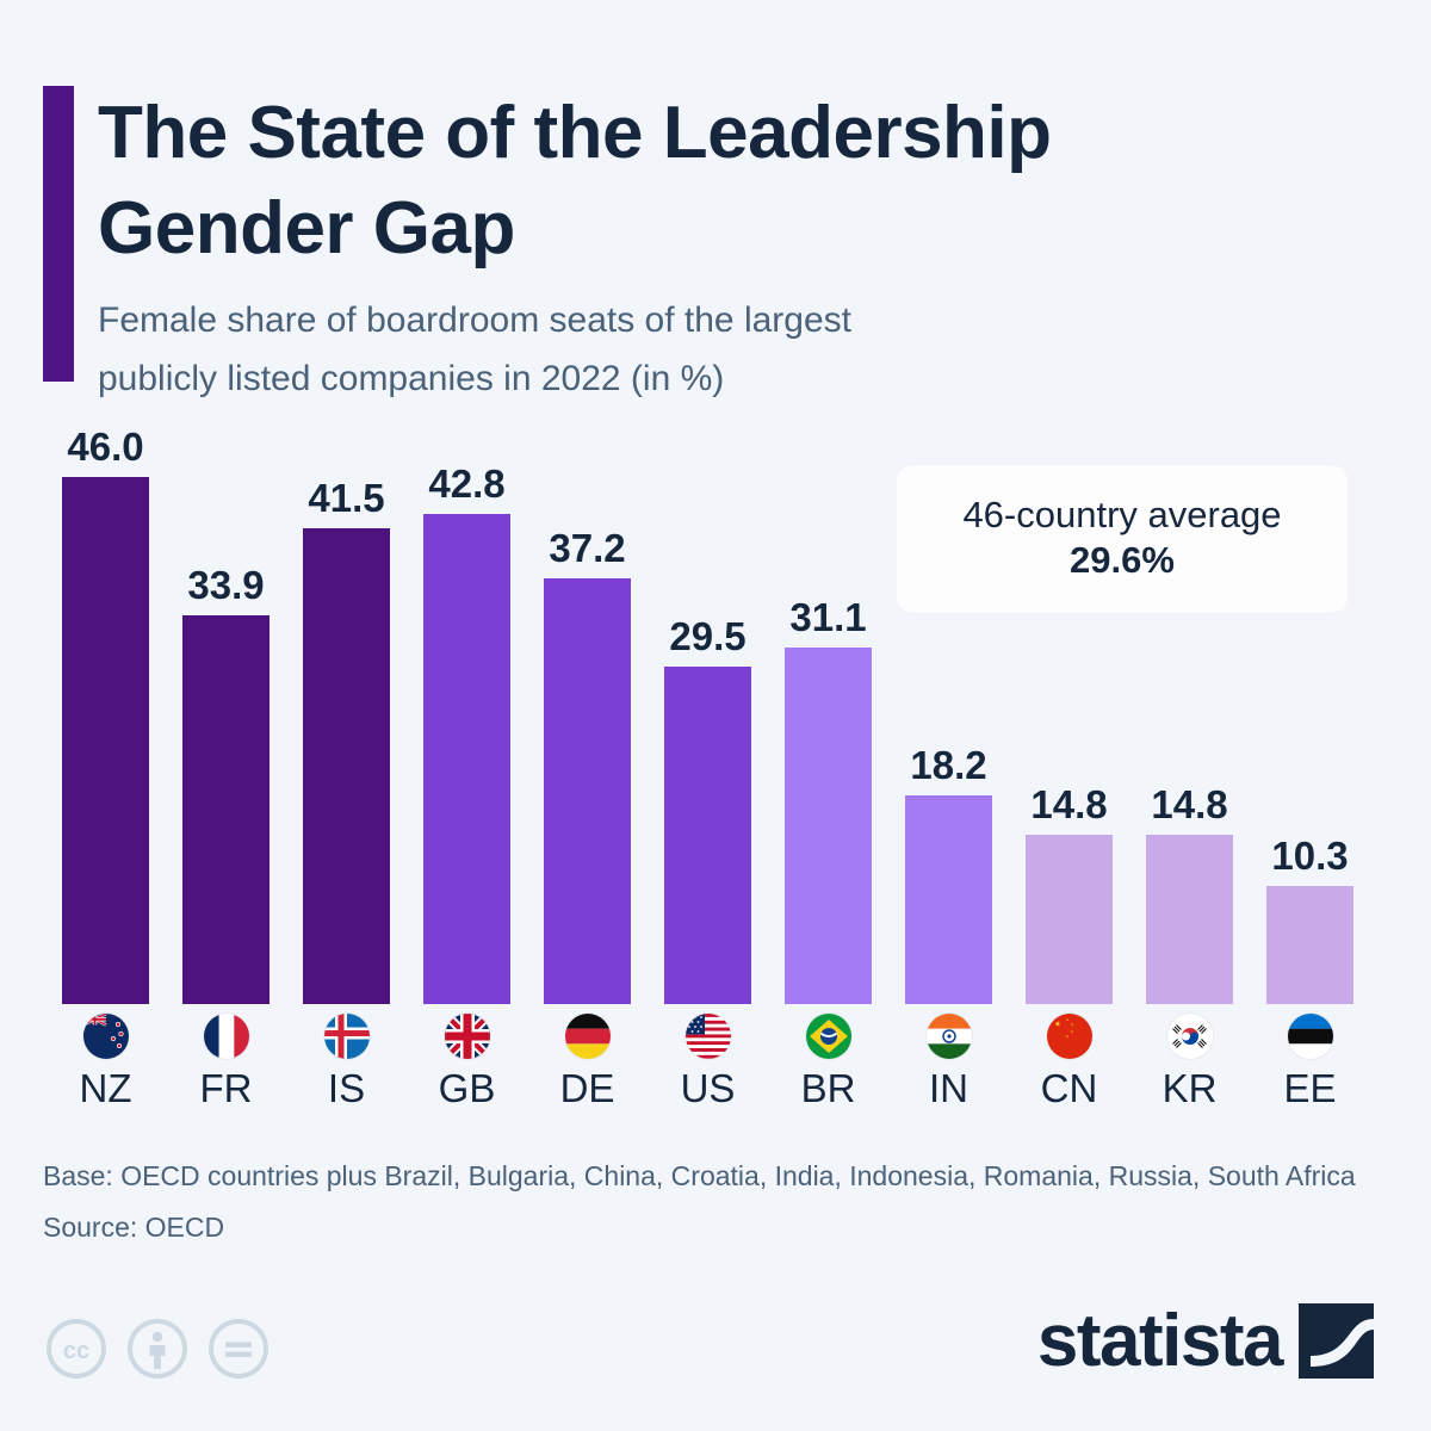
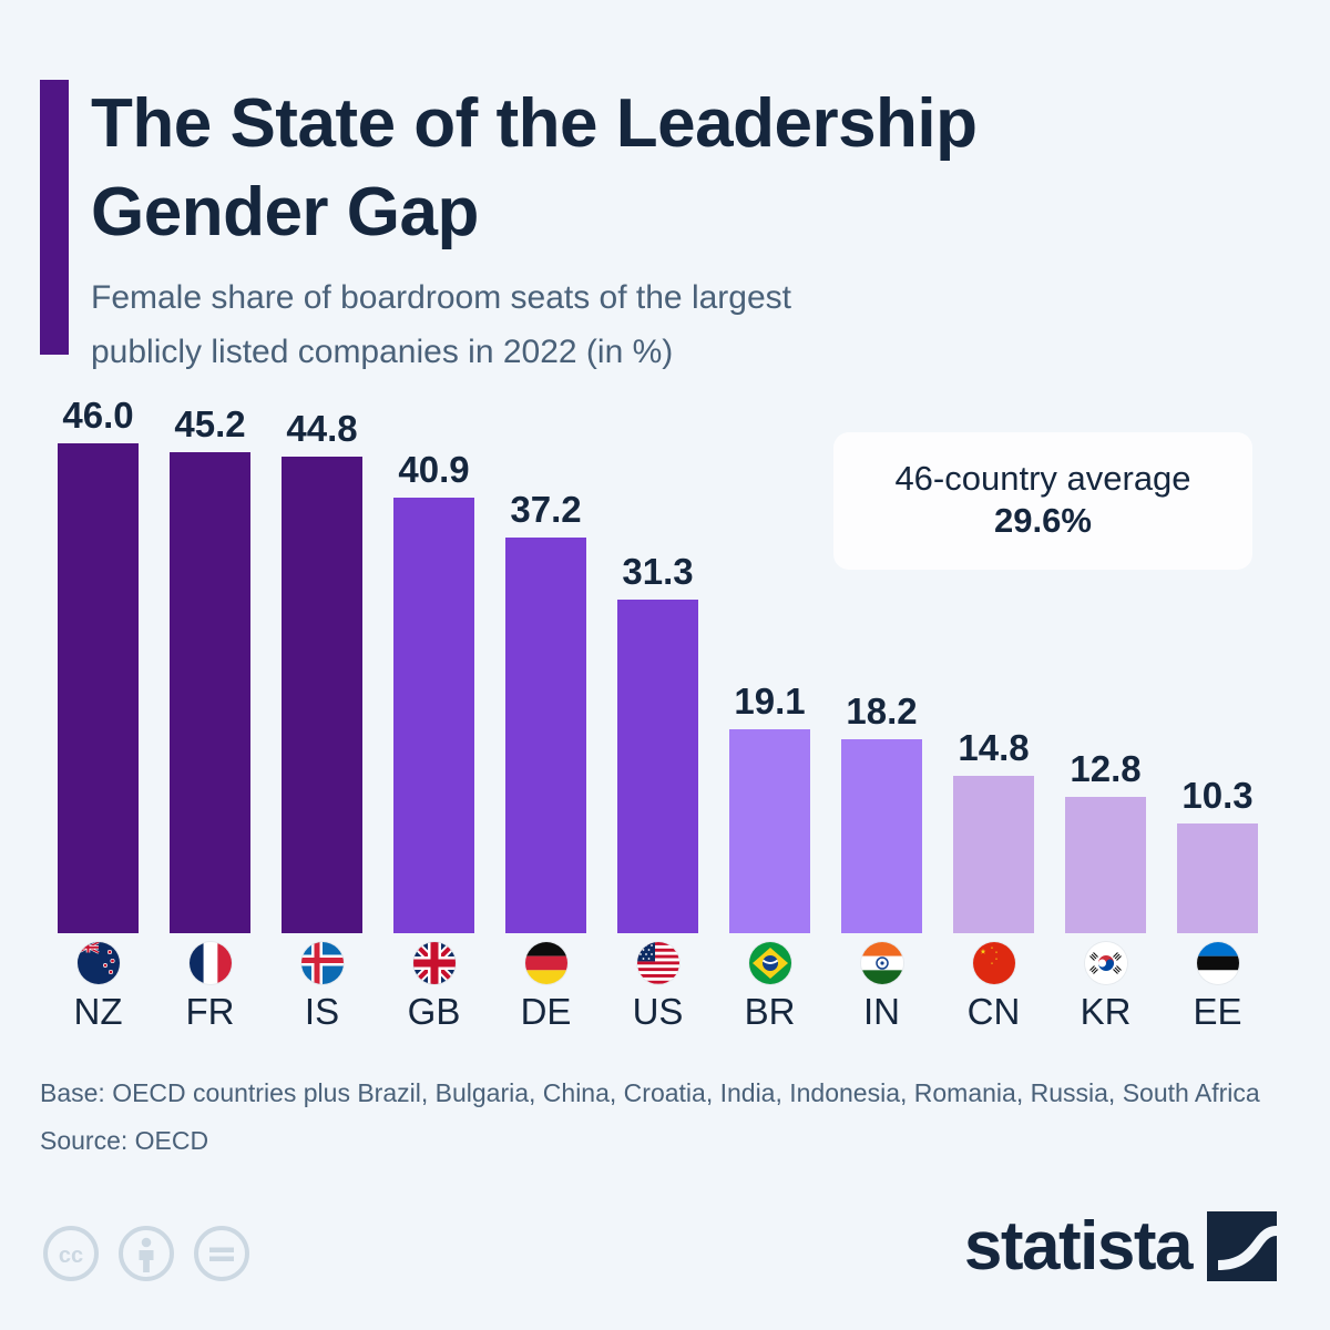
FR: 33.9 -> 45.2
IS: 41.5 -> 44.8
GB: 42.8 -> 40.9
US: 29.5 -> 31.3
BR: 31.1 -> 19.1
KR: 14.8 -> 12.8
